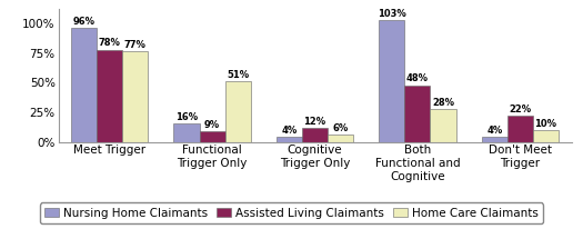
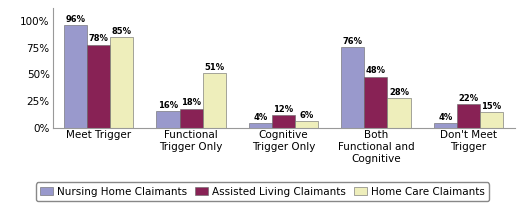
Home Care Claimants/Meet Trigger: 77% -> 85%
Assisted Living Claimants/Functional Trigger Only: 9% -> 18%
Nursing Home Claimants/Both Functional and Cognitive: 103% -> 76%
Home Care Claimants/Don't Meet Trigger: 10% -> 15%
